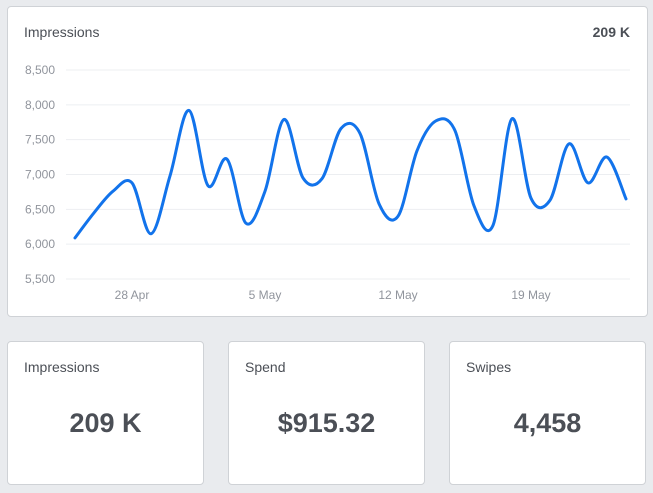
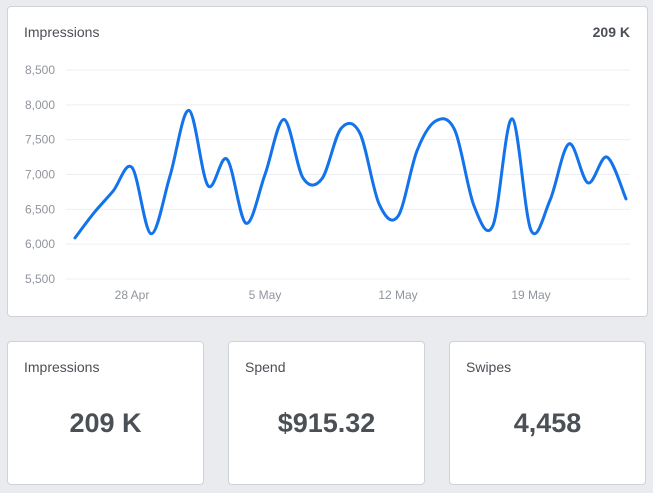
28 Apr: 6900 -> 7100
5 May: 6800 -> 7000
19 May: 6700 -> 6200
